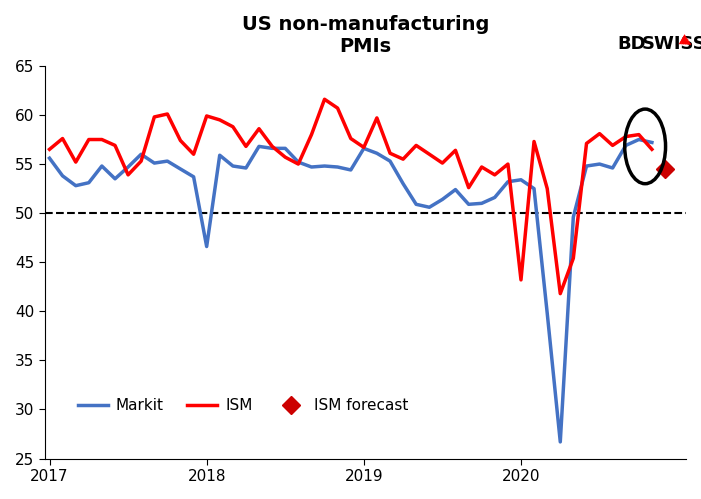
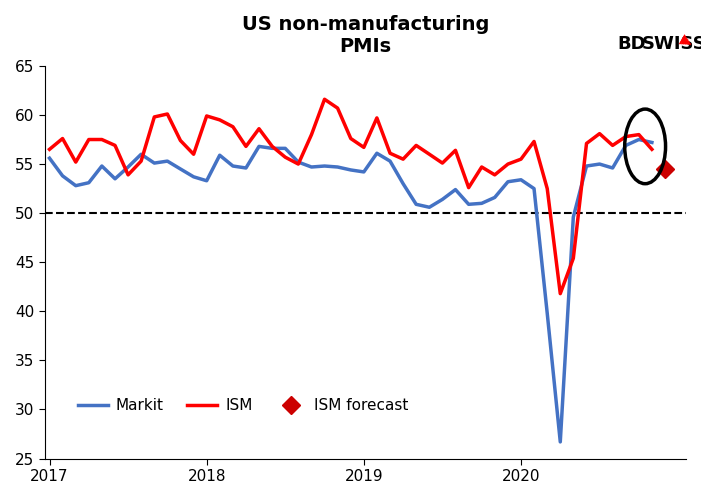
Markit/2018: 46.6 -> 53.3
Markit/2019: 56.6 -> 54.2
ISM/2020: 43.2 -> 55.5
